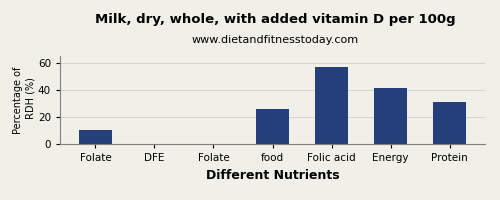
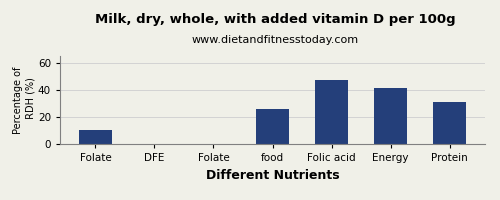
Folic acid: 57 -> 47
